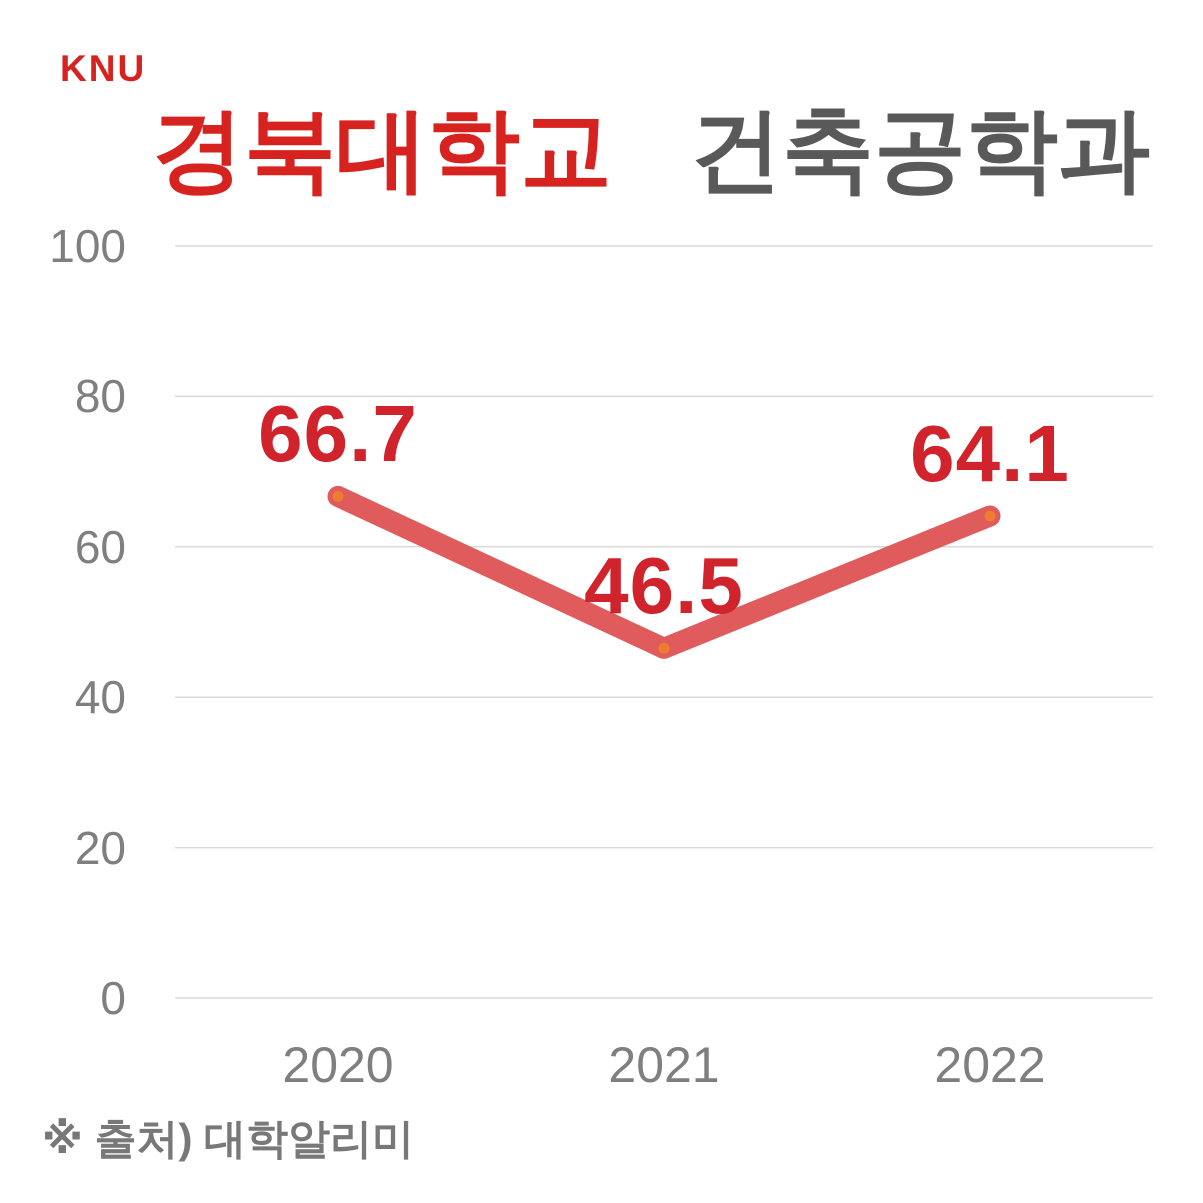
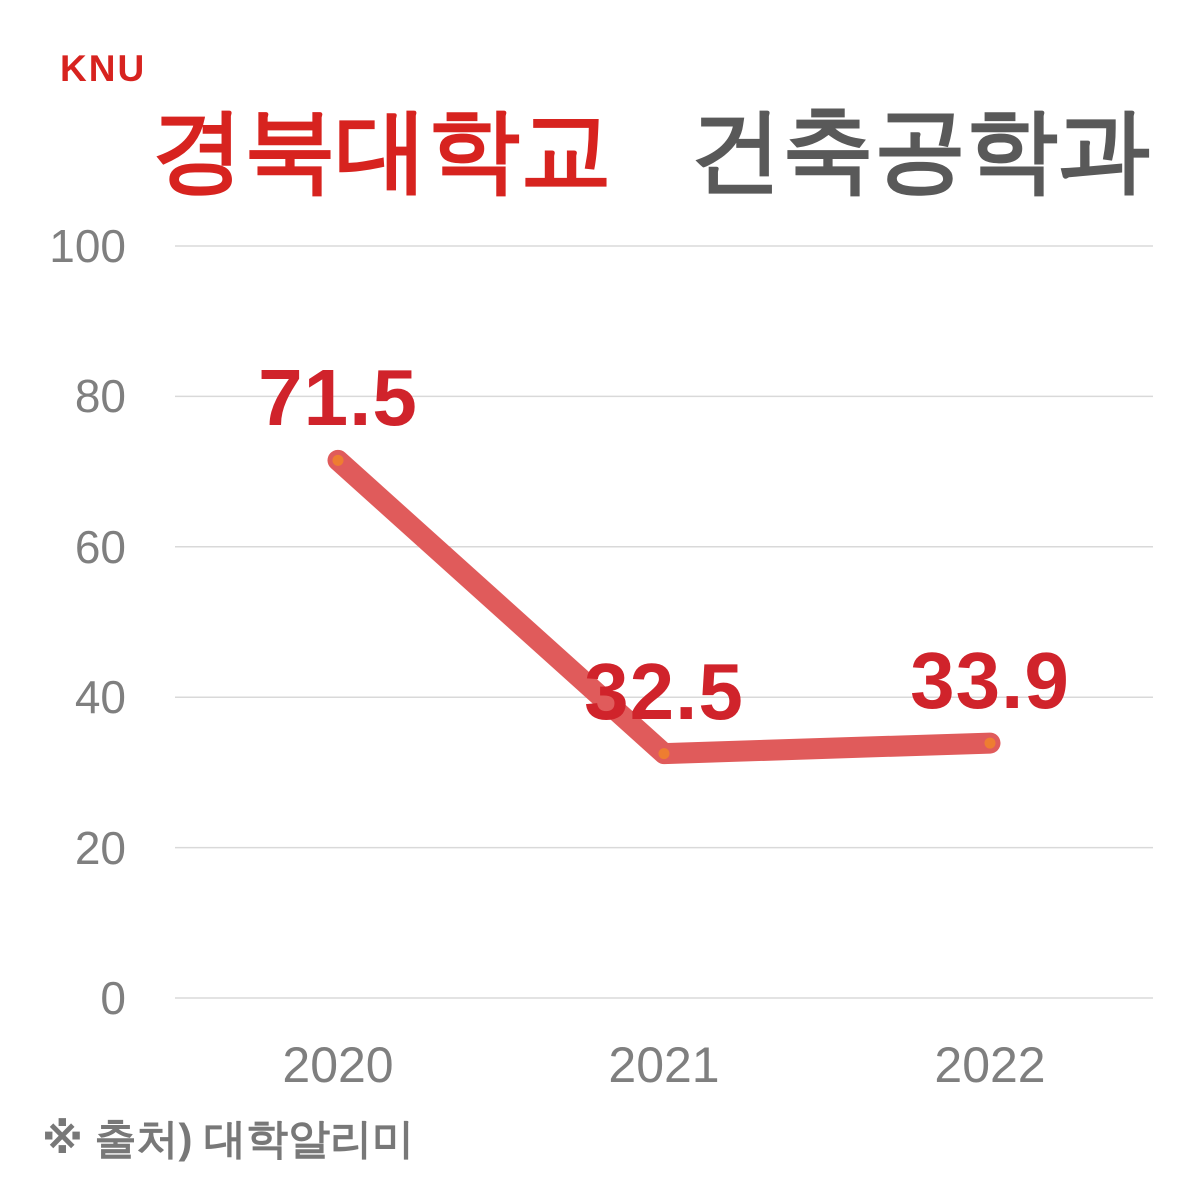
2020: 66.7 -> 71.5
2021: 46.5 -> 32.5
2022: 64.1 -> 33.9
